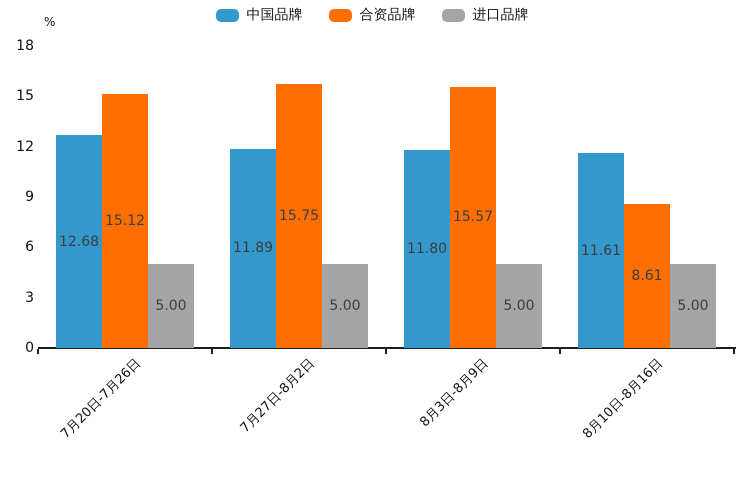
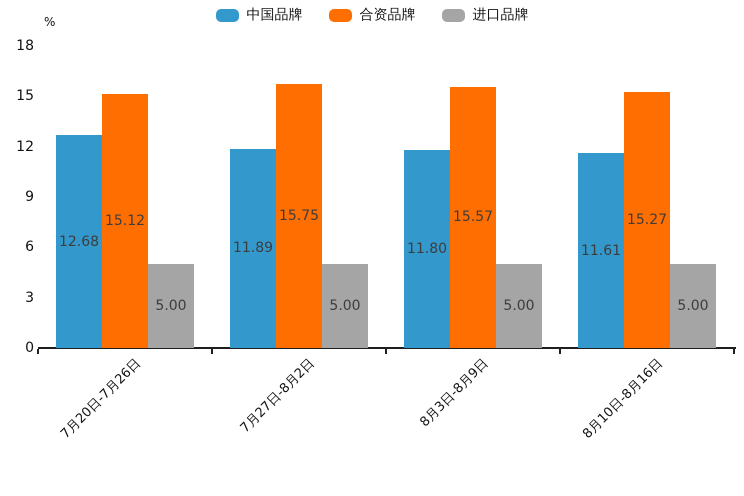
合资品牌/8月10日-8月16日: 8.61 -> 15.27
